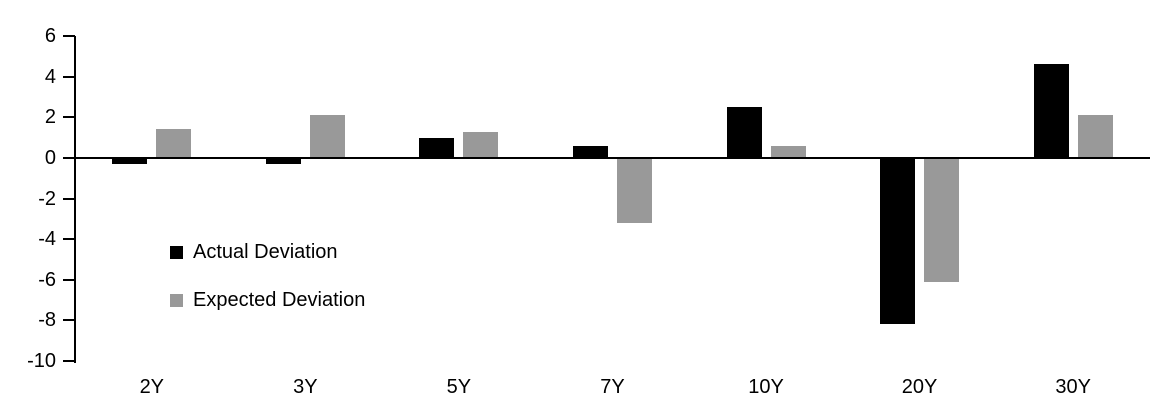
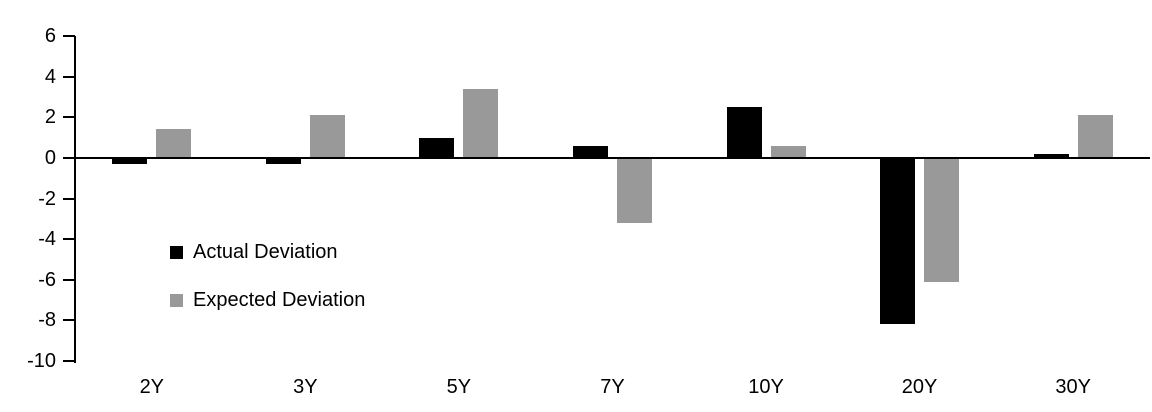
Expected Deviation/5Y: 1.3 -> 3.4
Actual Deviation/30Y: 4.6 -> 0.2
